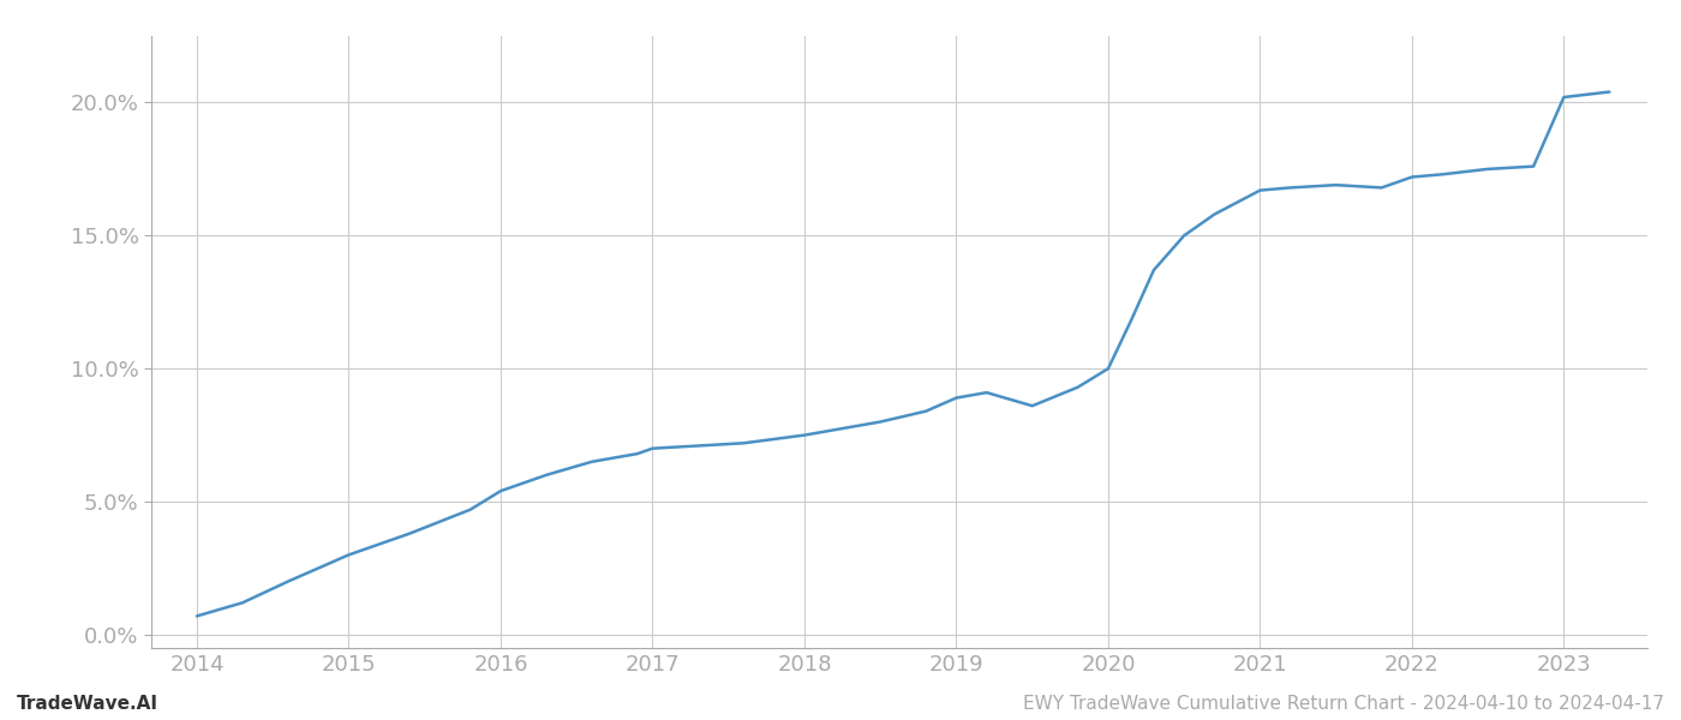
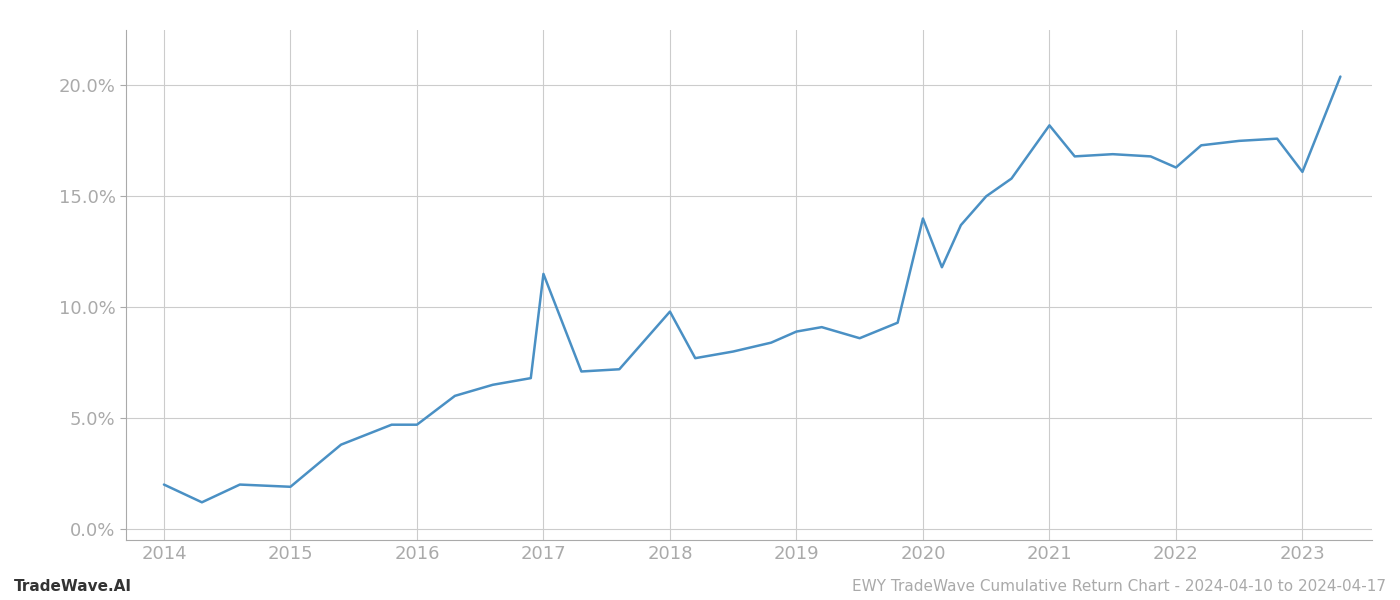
2014: 0.7% -> 2.0%
2015: 3.0% -> 1.9%
2016: 5.4% -> 4.7%
2017: 7.0% -> 11.5%
2018: 7.5% -> 9.8%
2020: 10.0% -> 14.0%
2021: 16.7% -> 18.2%
2022: 17.2% -> 16.3%
2023: 20.2% -> 16.1%
